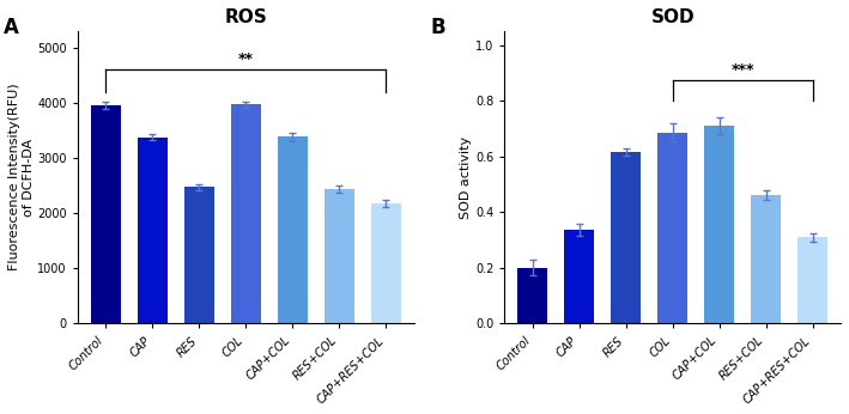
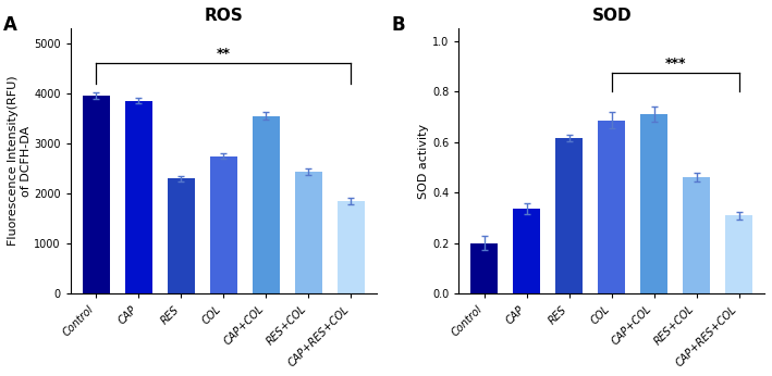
ROS/CAP: 3370 -> 3850
ROS/RES: 2470 -> 2300
ROS/COL: 3970 -> 2750
ROS/CAP+COL: 3380 -> 3550
ROS/CAP+RES+COL: 2180 -> 1850
